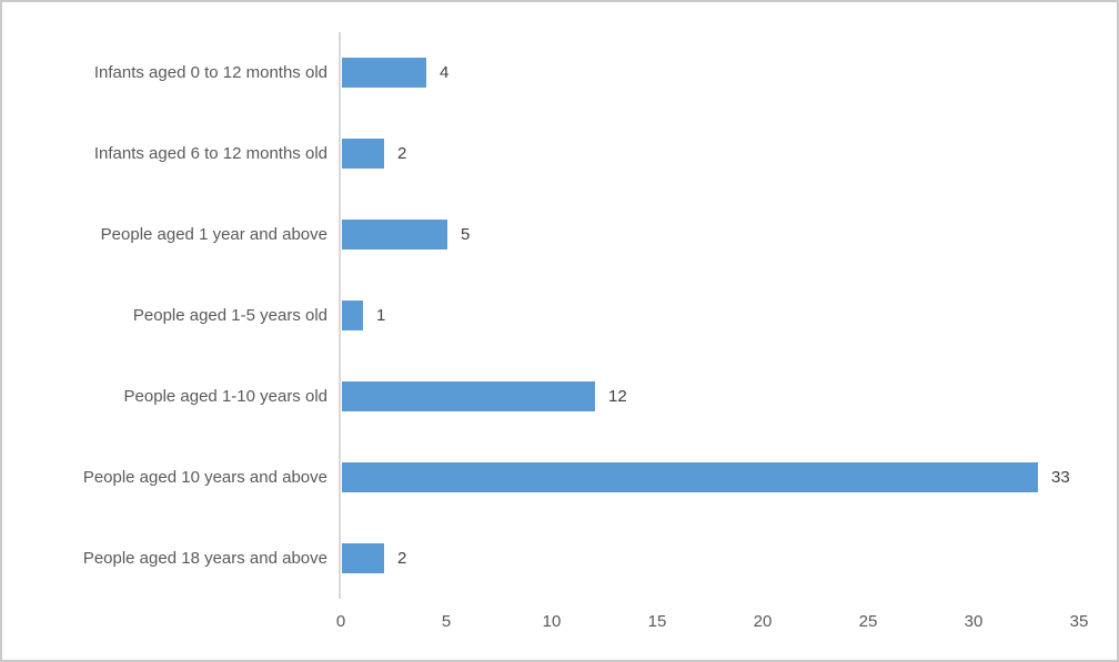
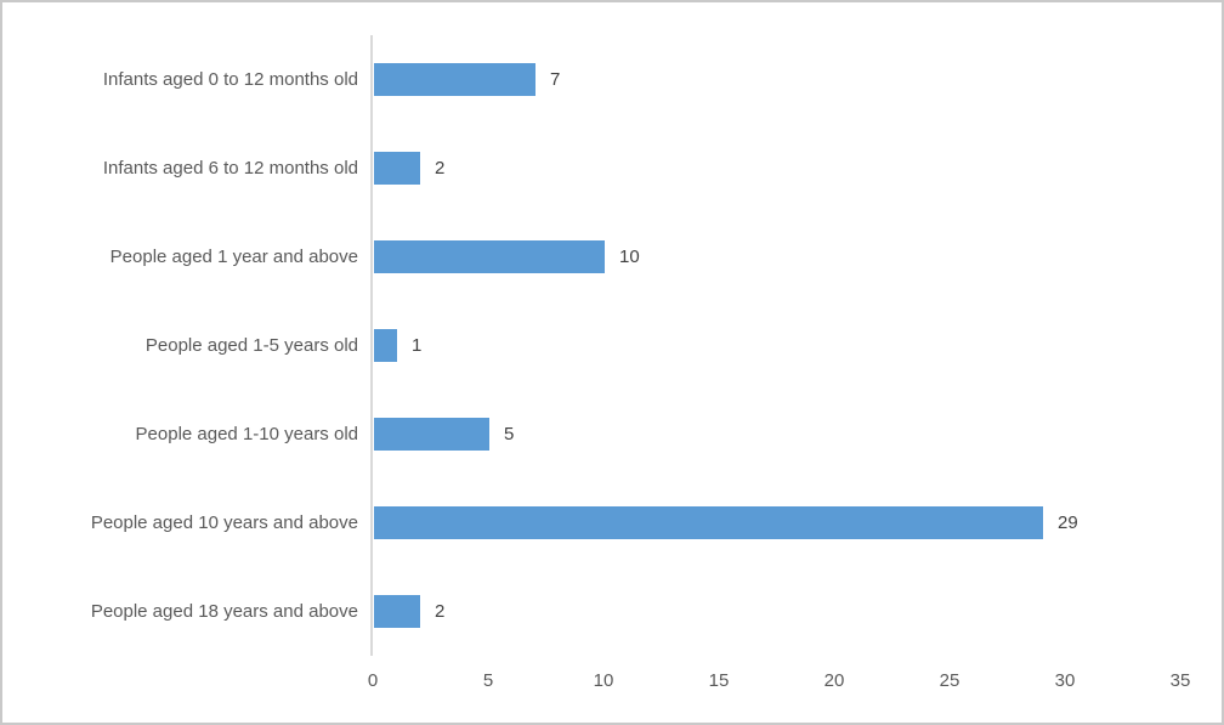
Infants aged 0 to 12 months old: 4 -> 7
People aged 1 year and above: 5 -> 10
People aged 1-10 years old: 12 -> 5
People aged 10 years and above: 33 -> 29
